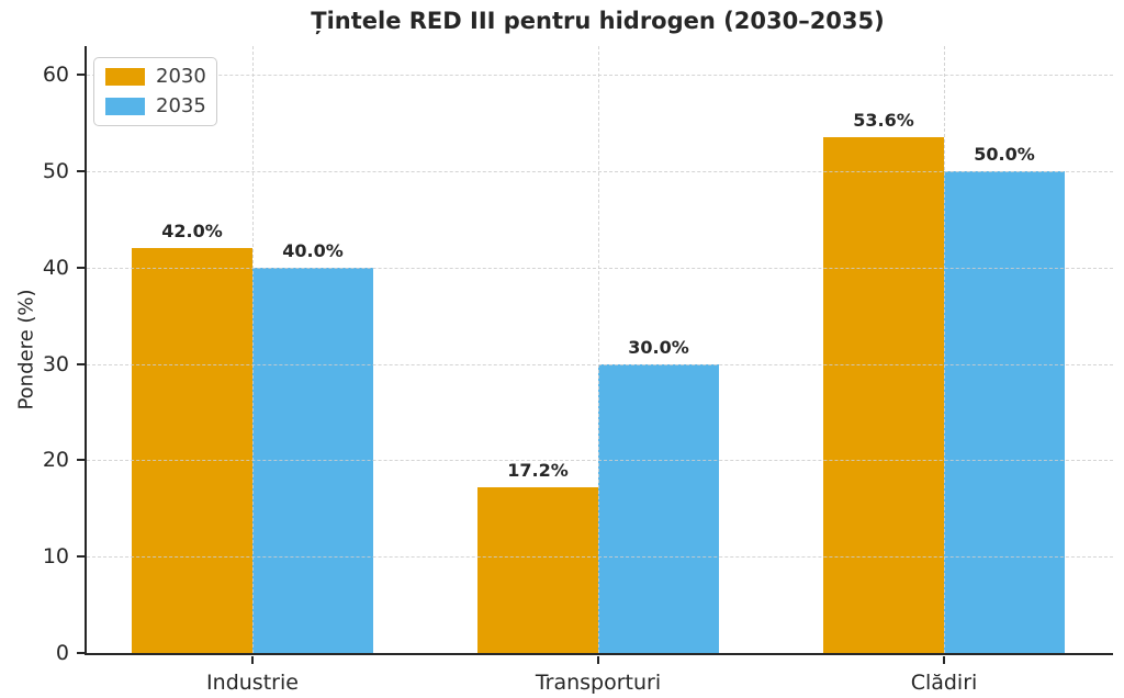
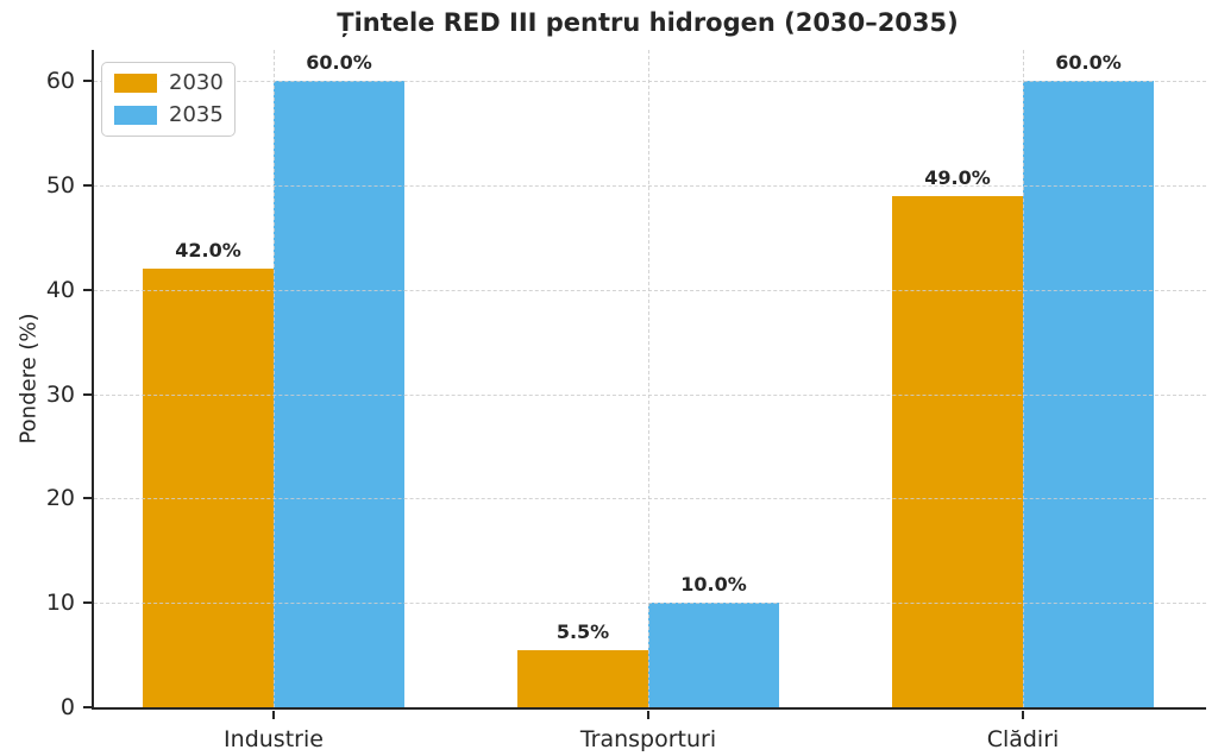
2035/Industrie: 40.0% -> 60.0%
2030/Transporturi: 17.2% -> 5.5%
2035/Transporturi: 30.0% -> 10.0%
2030/Clădiri: 53.6% -> 49.0%
2035/Clădiri: 50.0% -> 60.0%
